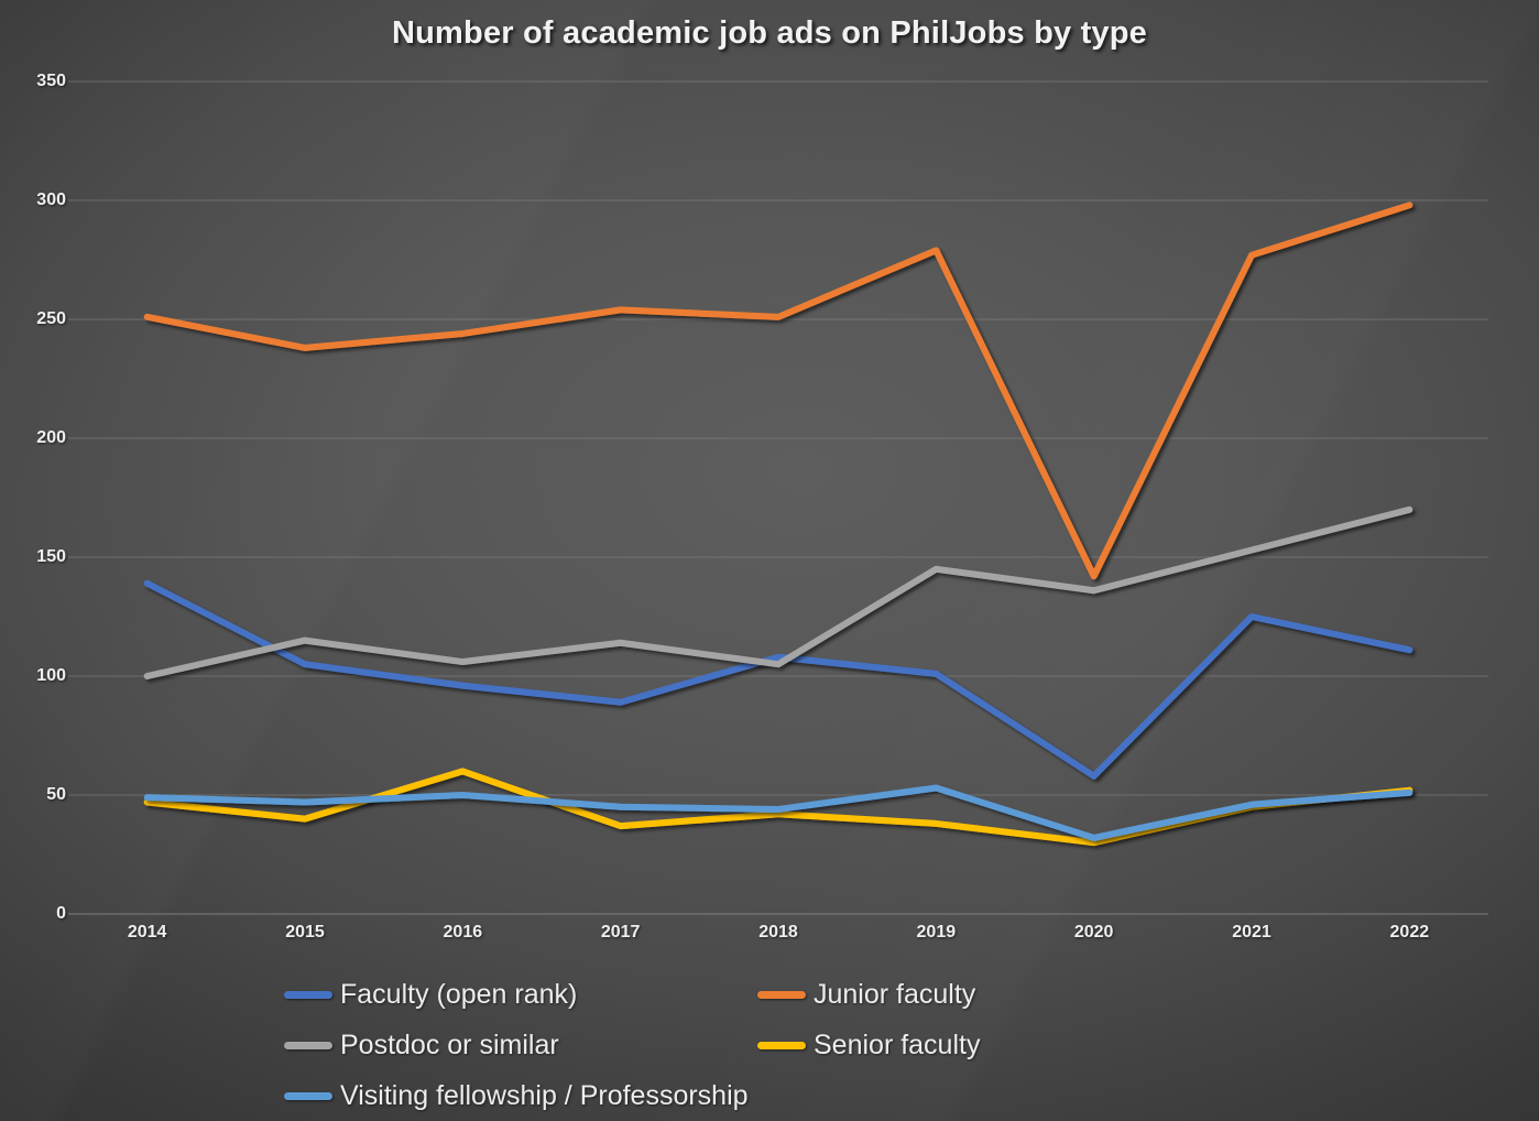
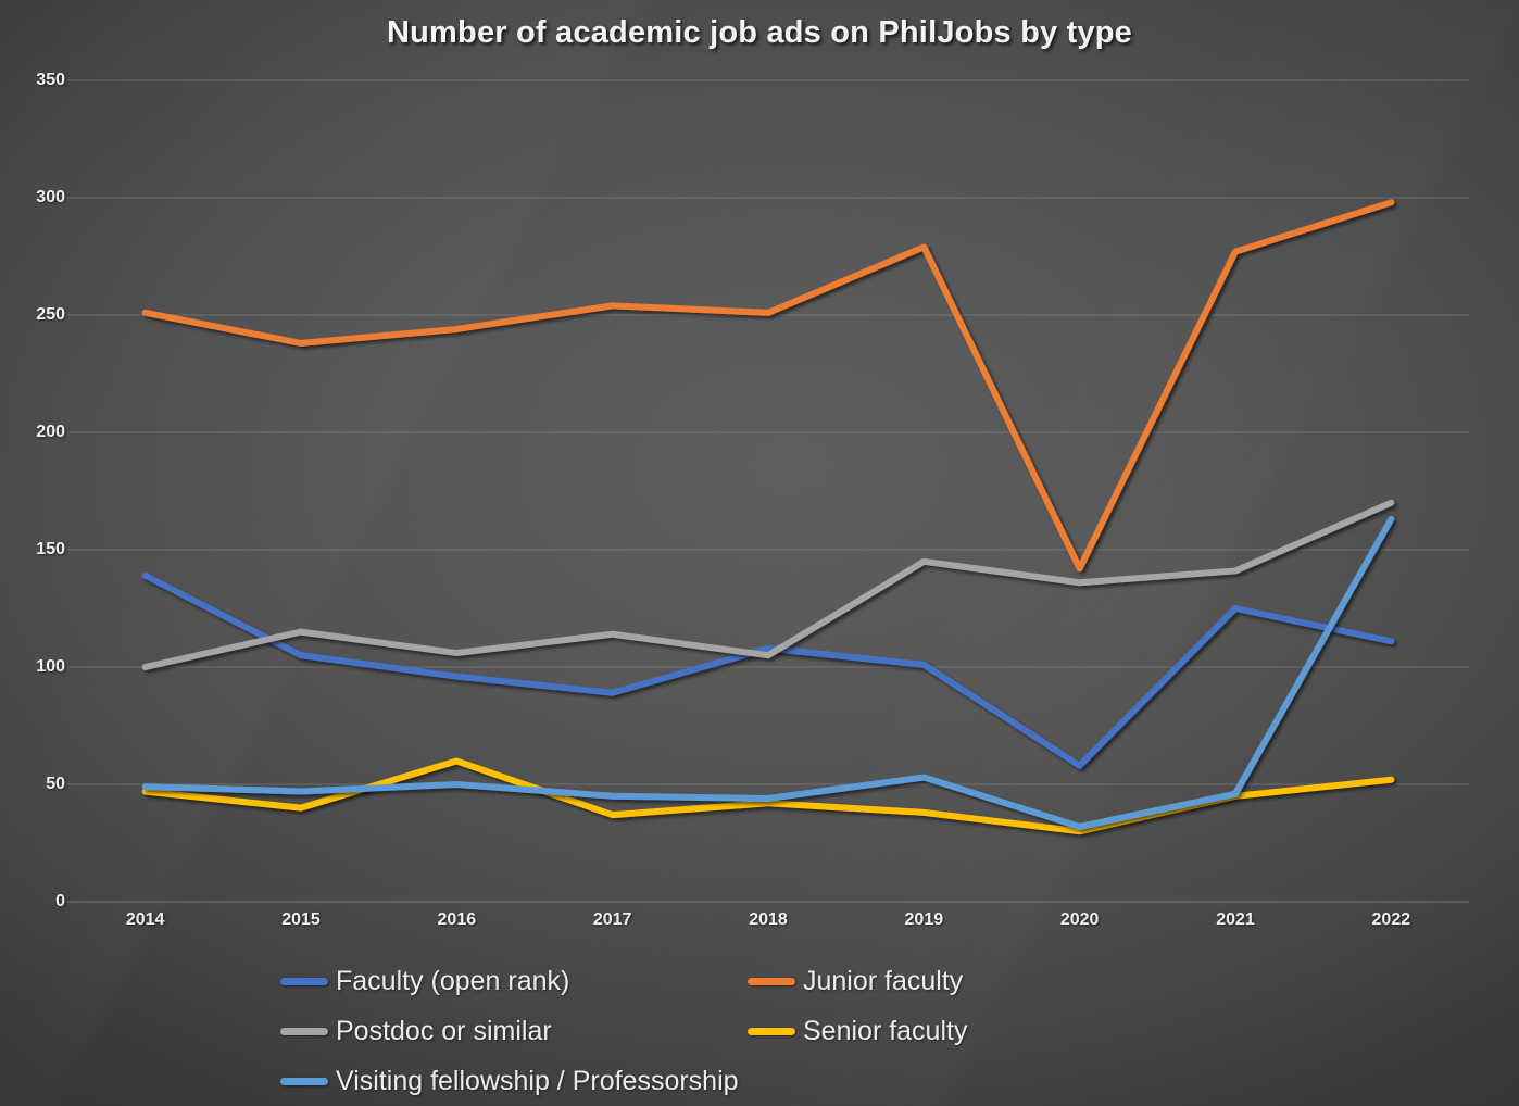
Postdoc or similar/2021: 153 -> 141
Visiting fellowship / Professorship/2022: 51 -> 163
